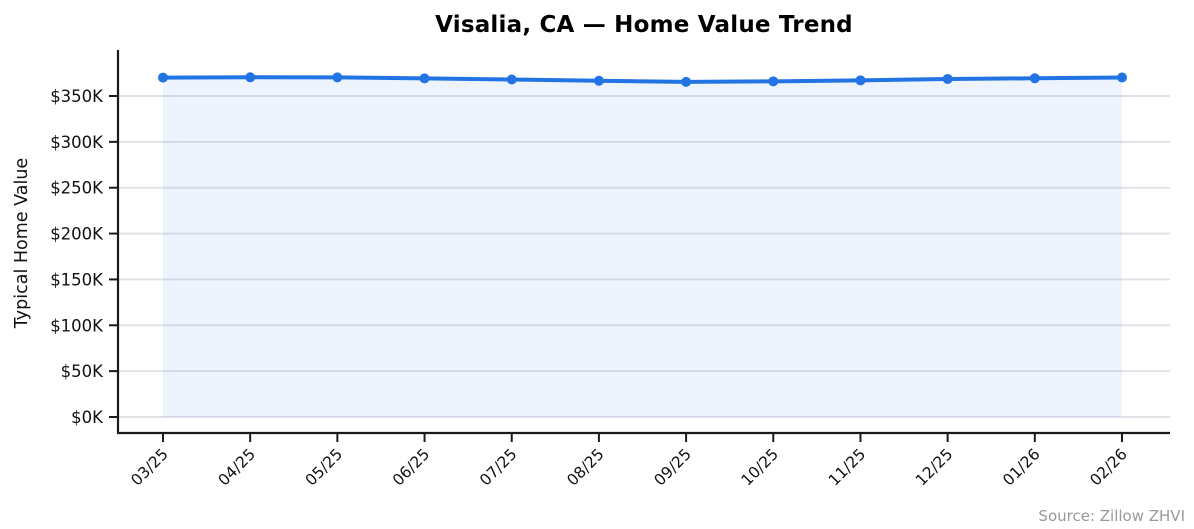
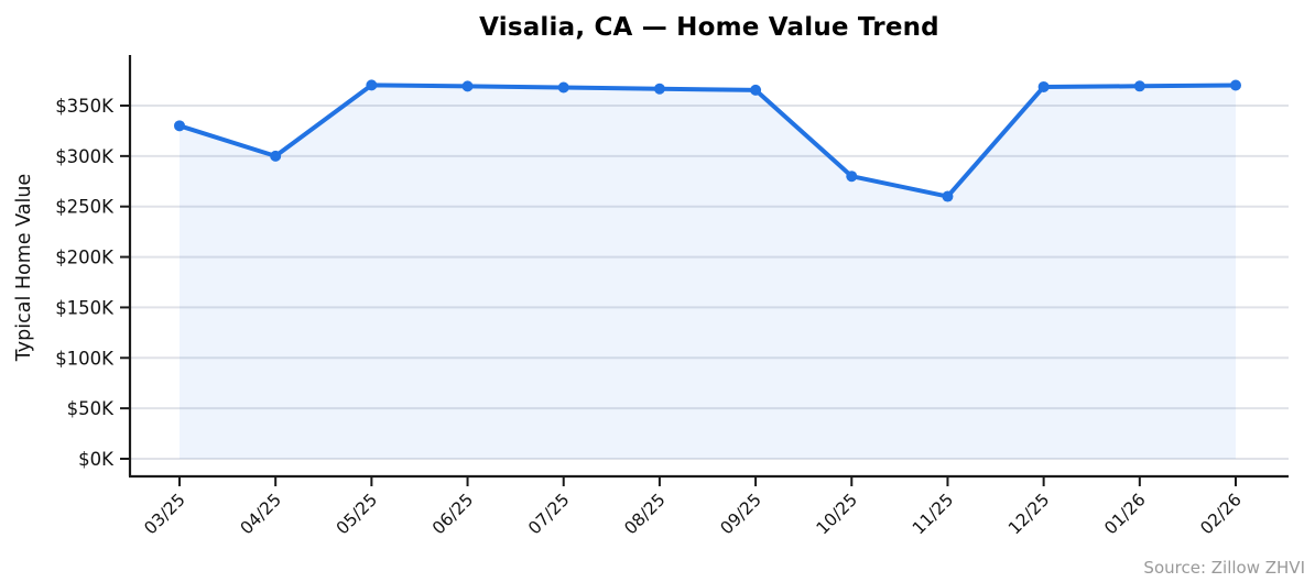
03/25: $370K -> $330K
04/25: $370K -> $300K
10/25: $370K -> $280K
11/25: $370K -> $260K
